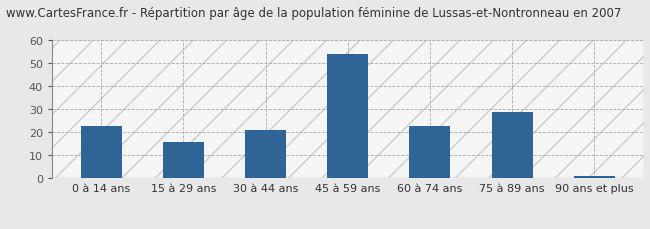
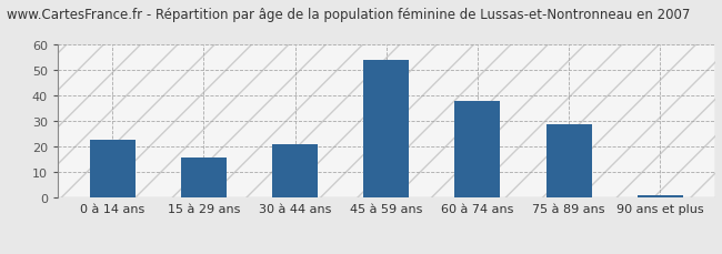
60 à 74 ans: 23 -> 38
